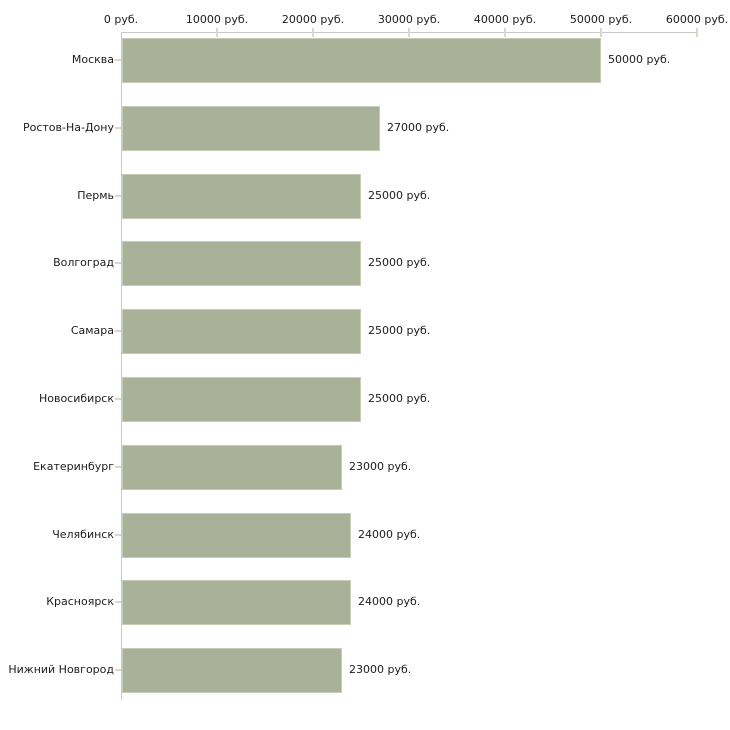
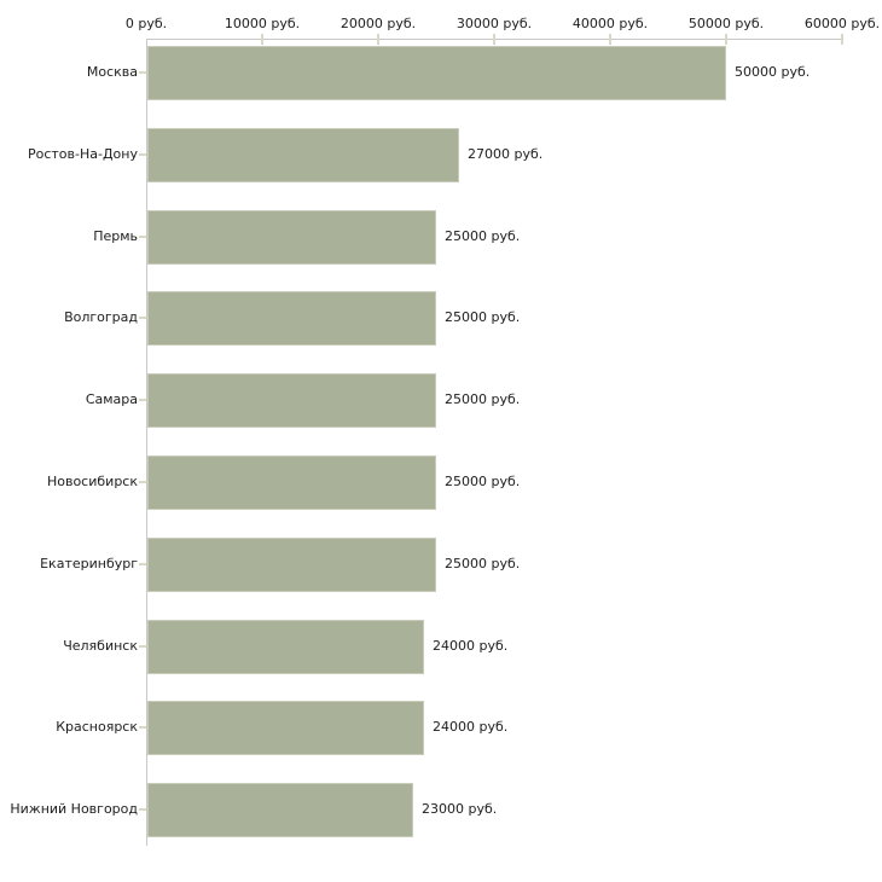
Екатеринбург: 23000 -> 25000
